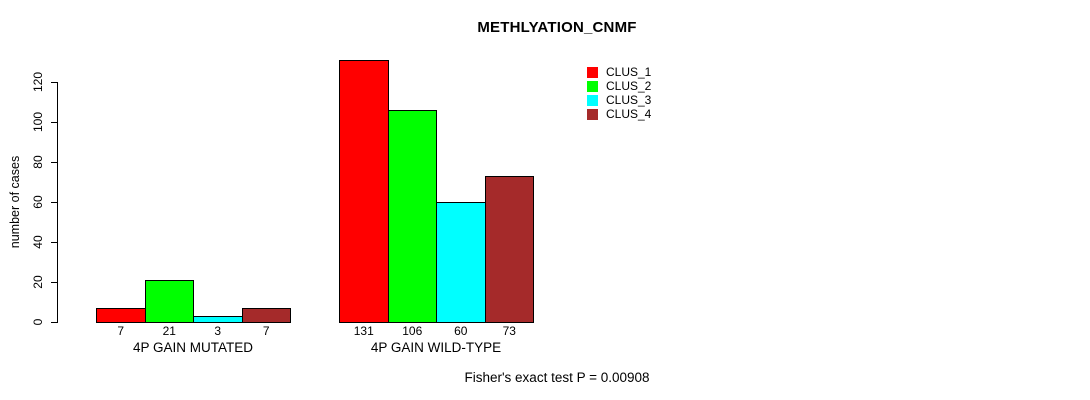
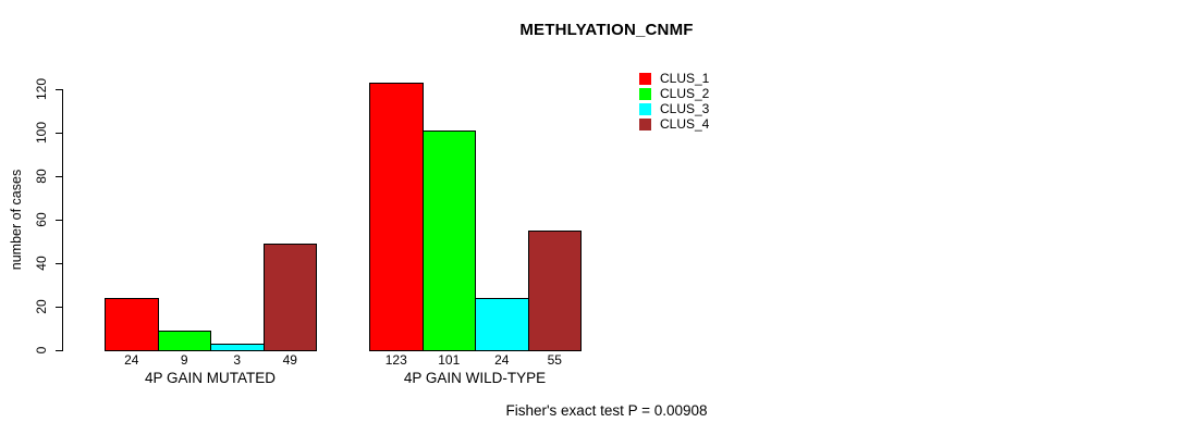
CLUS_1/4P GAIN MUTATED: 7 -> 24
CLUS_2/4P GAIN MUTATED: 21 -> 9
CLUS_4/4P GAIN MUTATED: 7 -> 49
CLUS_1/4P GAIN WILD-TYPE: 131 -> 123
CLUS_2/4P GAIN WILD-TYPE: 106 -> 101
CLUS_3/4P GAIN WILD-TYPE: 60 -> 24
CLUS_4/4P GAIN WILD-TYPE: 73 -> 55
